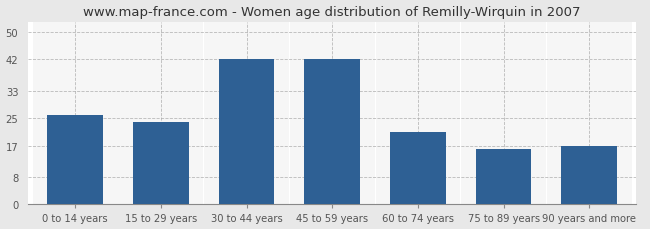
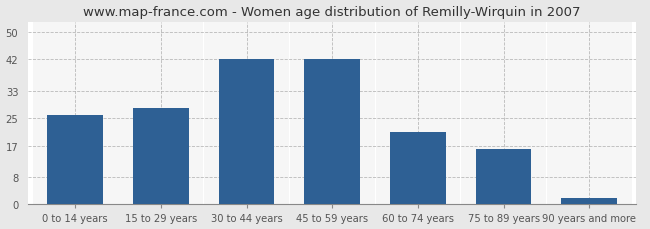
15 to 29 years: 24 -> 28
90 years and more: 17 -> 2
